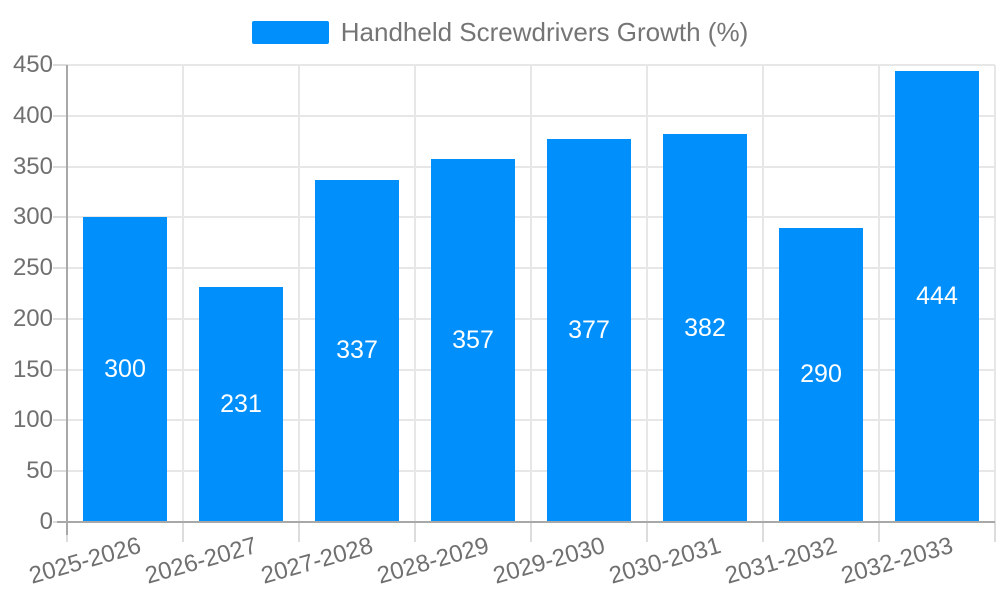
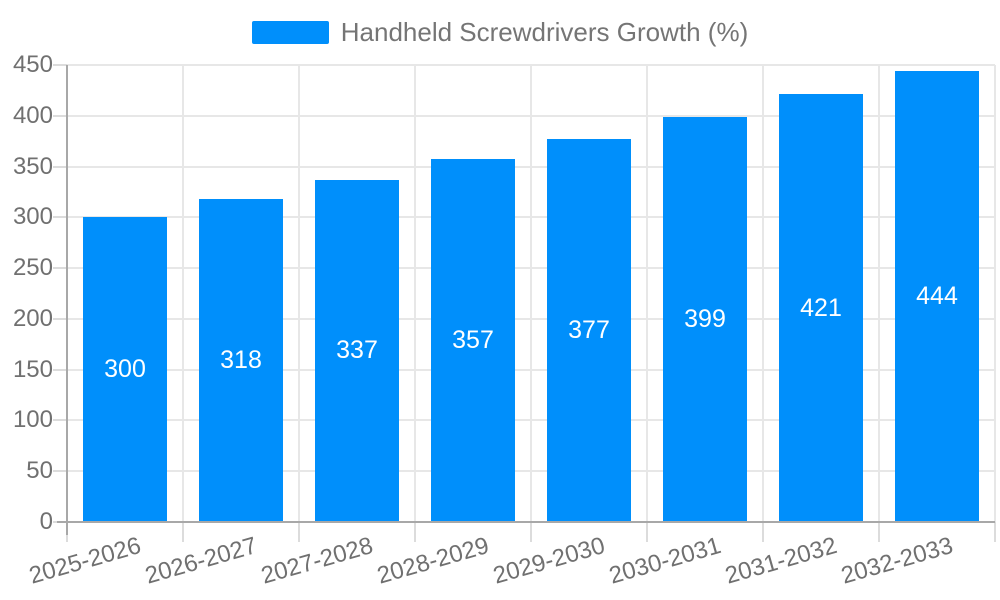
2026-2027: 231 -> 318
2030-2031: 382 -> 399
2031-2032: 290 -> 421
